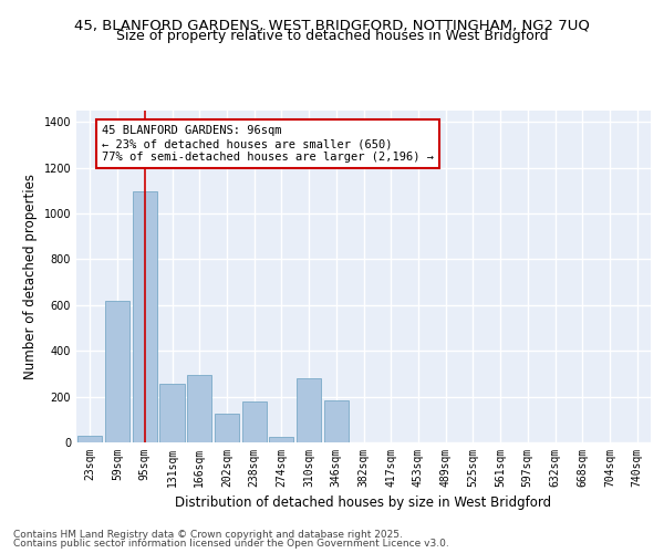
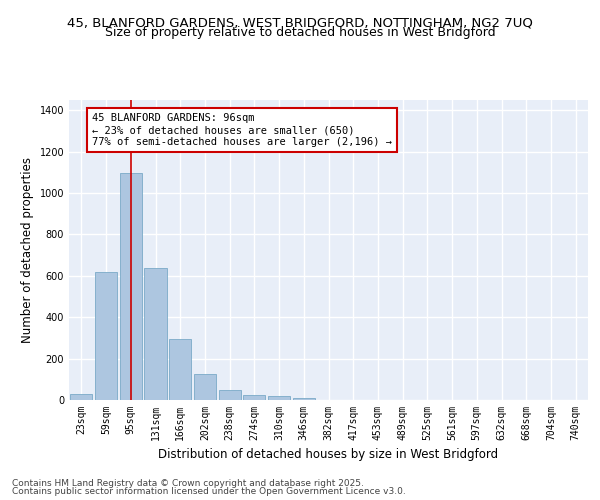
131sqm: 255 -> 640
238sqm: 180 -> 48
310sqm: 280 -> 20
346sqm: 185 -> 10
